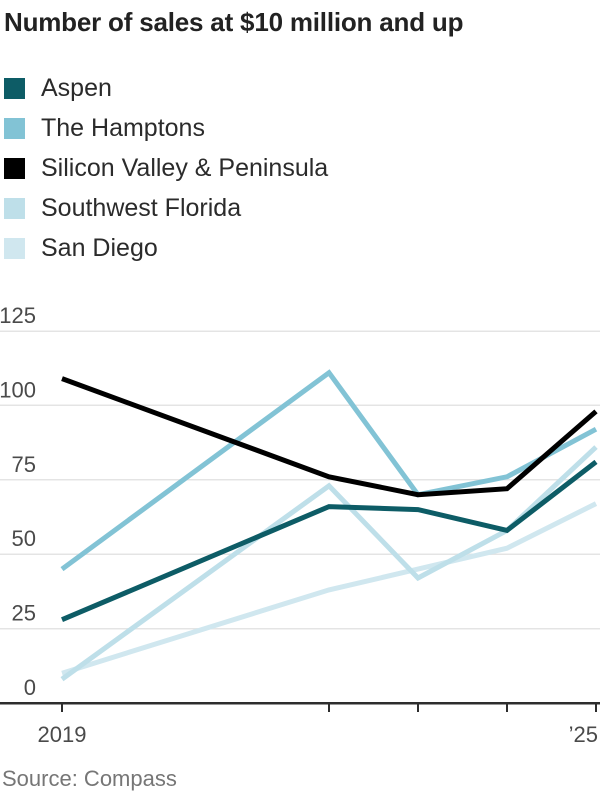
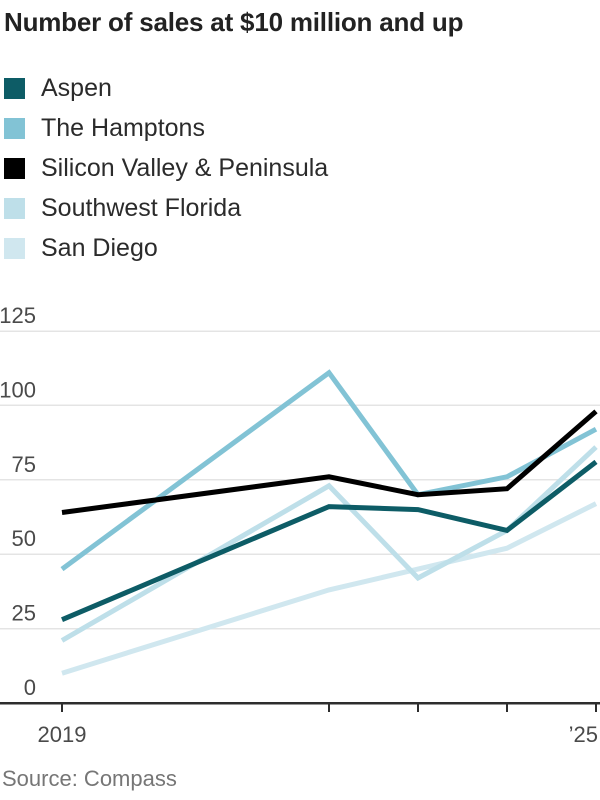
Silicon Valley & Peninsula/2019: 109 -> 64
Southwest Florida/2019: 8 -> 21
